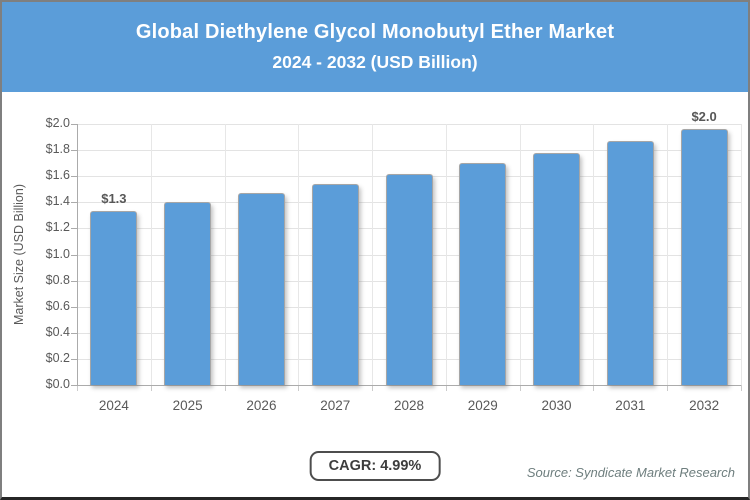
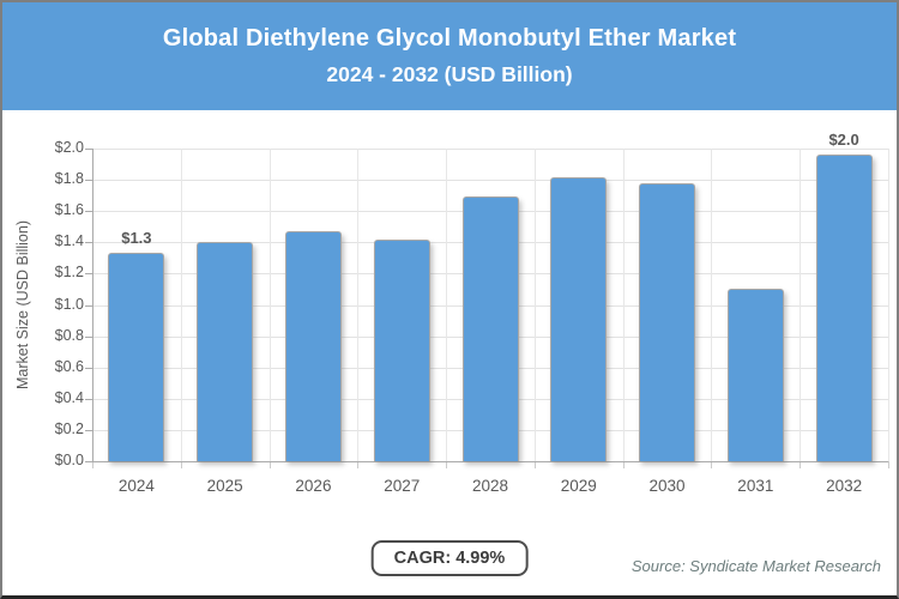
2027: $1.54 -> $1.42
2028: $1.62 -> $1.69
2029: $1.70 -> $1.82
2031: $1.87 -> $1.10
